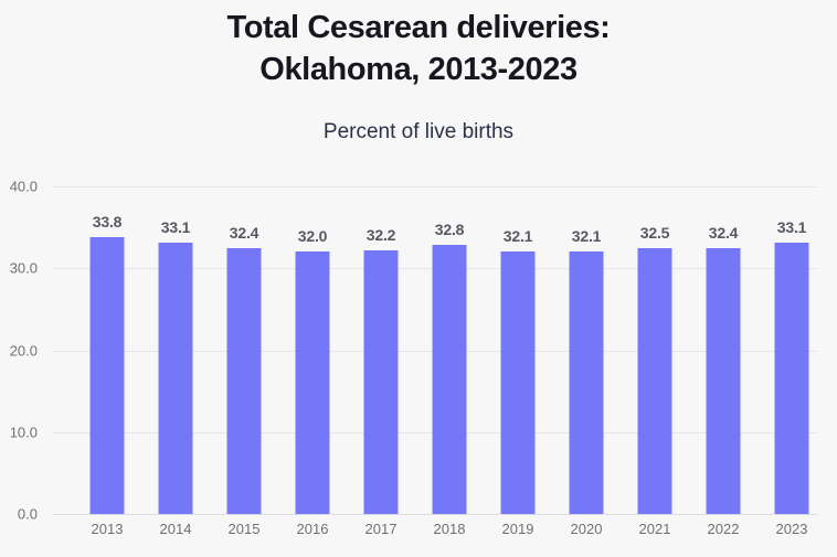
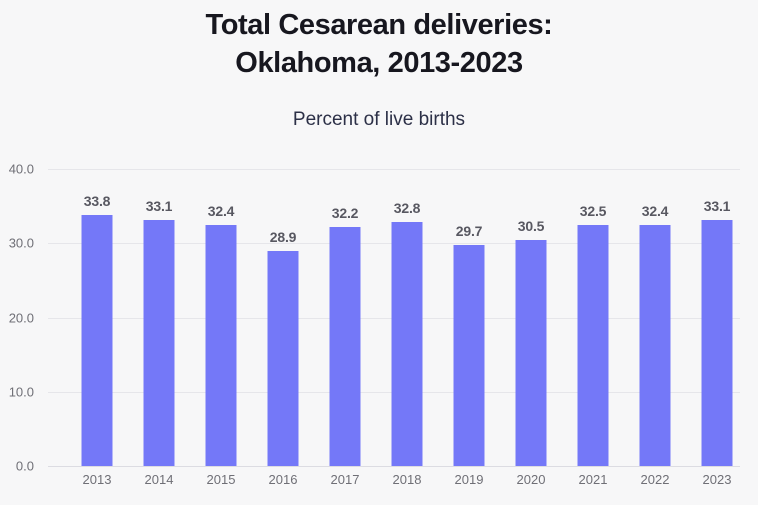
2016: 32.0 -> 28.9
2019: 32.1 -> 29.7
2020: 32.1 -> 30.5
